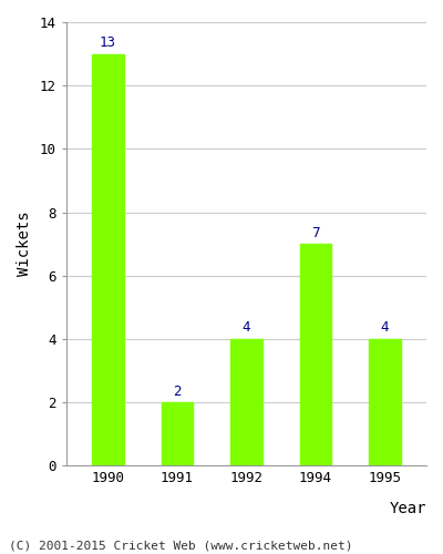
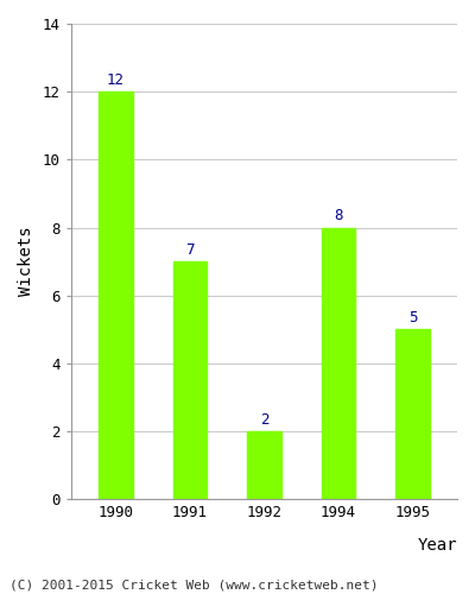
1990: 13 -> 12
1991: 2 -> 7
1992: 4 -> 2
1994: 7 -> 8
1995: 4 -> 5
